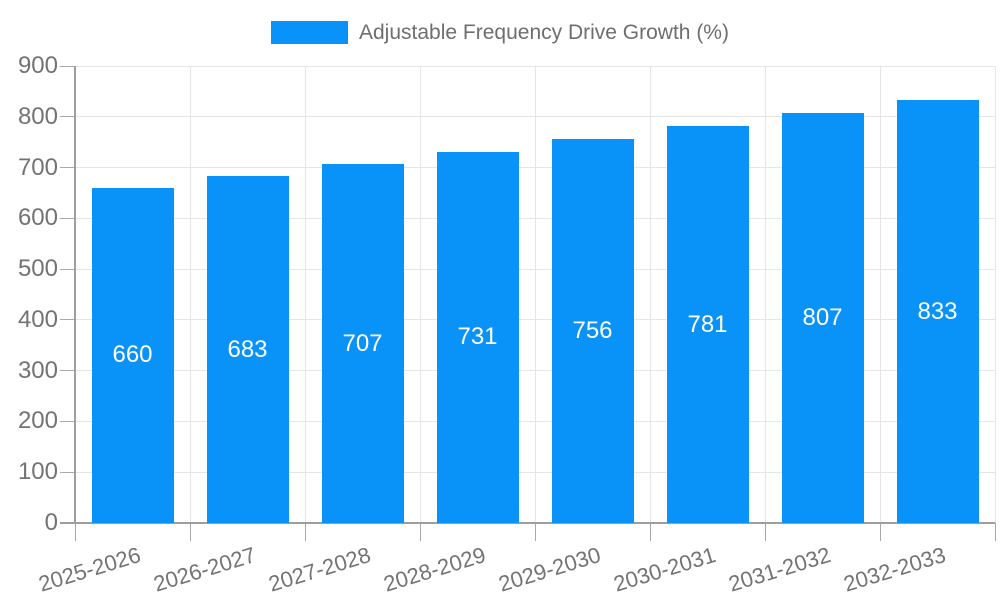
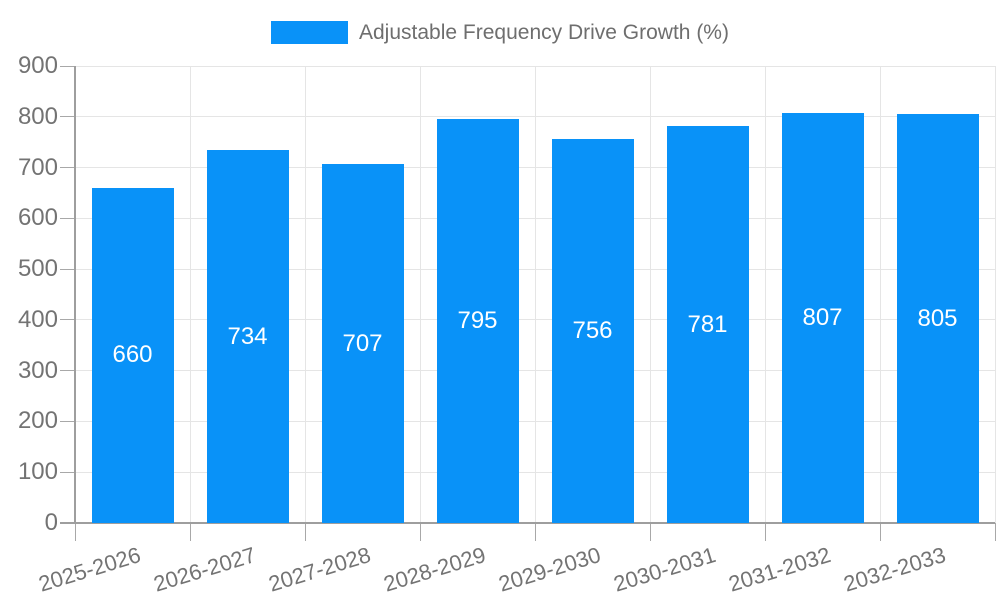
2026-2027: 683 -> 734
2028-2029: 731 -> 795
2032-2033: 833 -> 805
